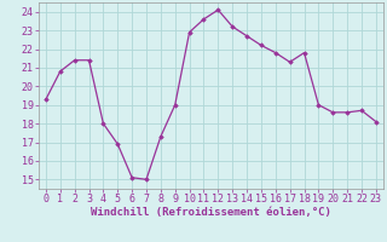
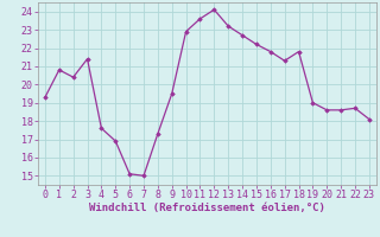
2: 21.4 -> 20.4
4: 18.0 -> 17.6
9: 19.0 -> 19.5
